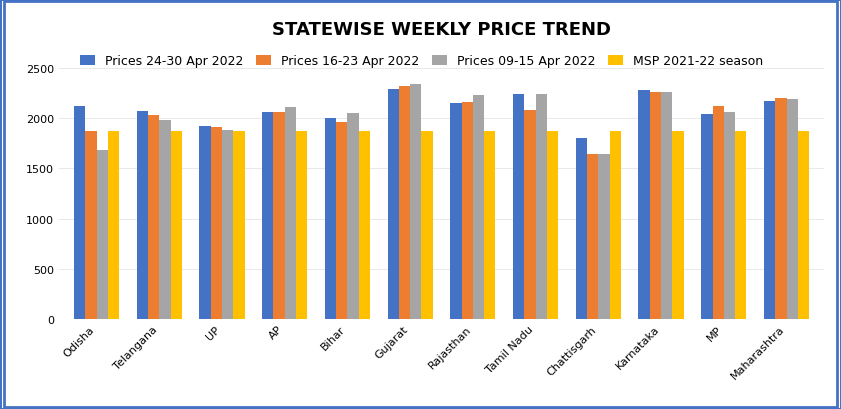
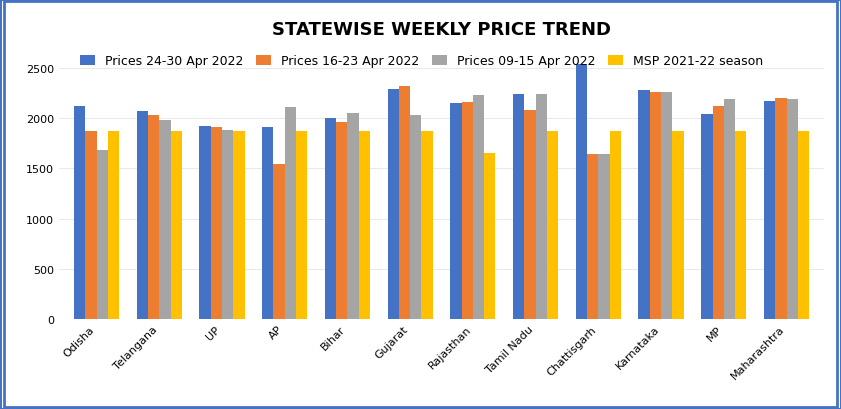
Prices 24-30 Apr 2022/AP: 2060 -> 1910
Prices 16-23 Apr 2022/AP: 2060 -> 1540
Prices 09-15 Apr 2022/Gujarat: 2340 -> 2030
MSP 2021-22 season/Rajasthan: 1870 -> 1650
Prices 24-30 Apr 2022/Chattisgarh: 1800 -> 2540
Prices 09-15 Apr 2022/MP: 2060 -> 2190
